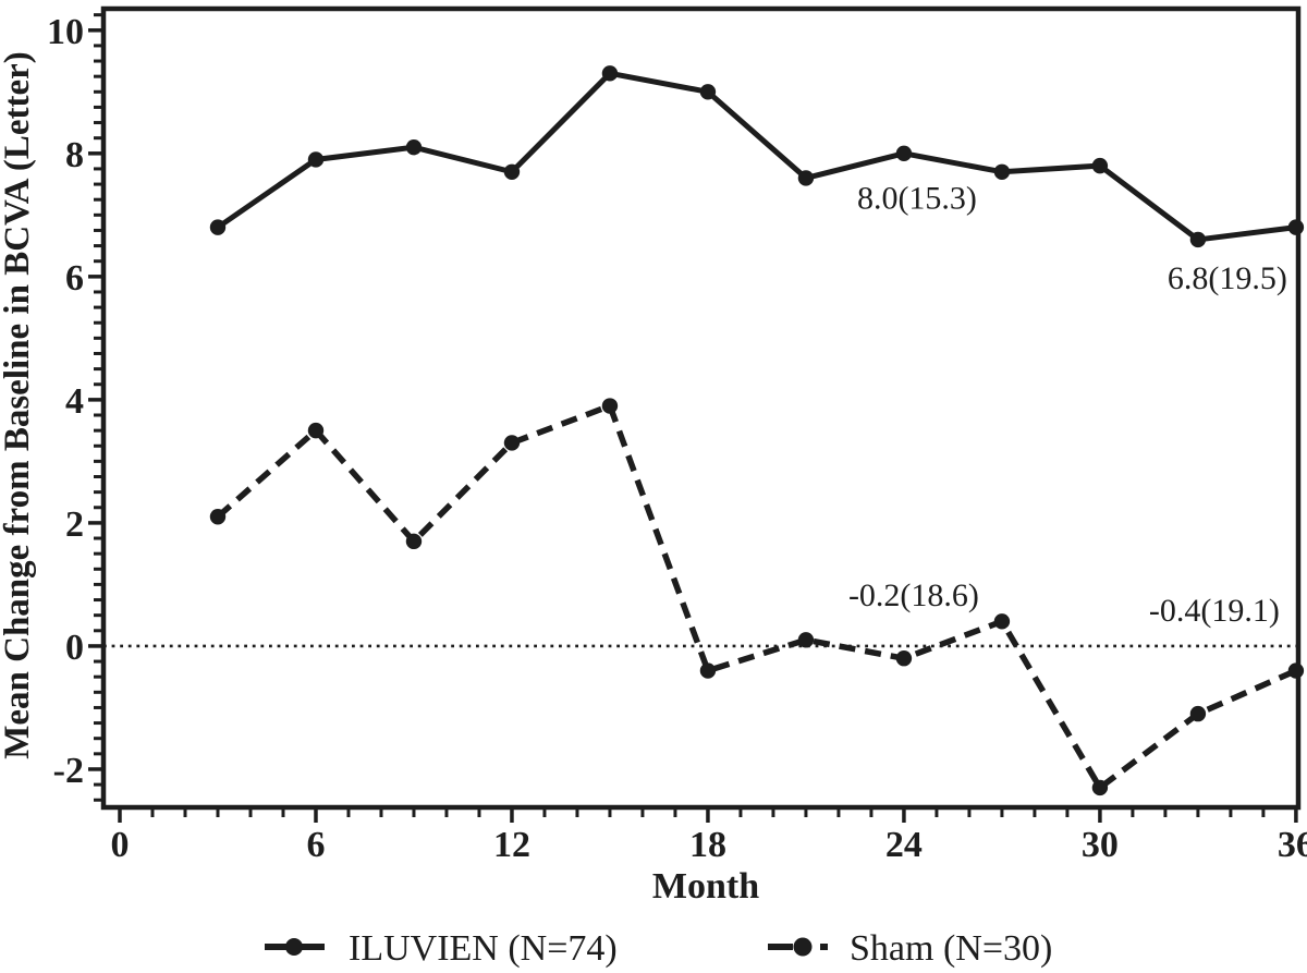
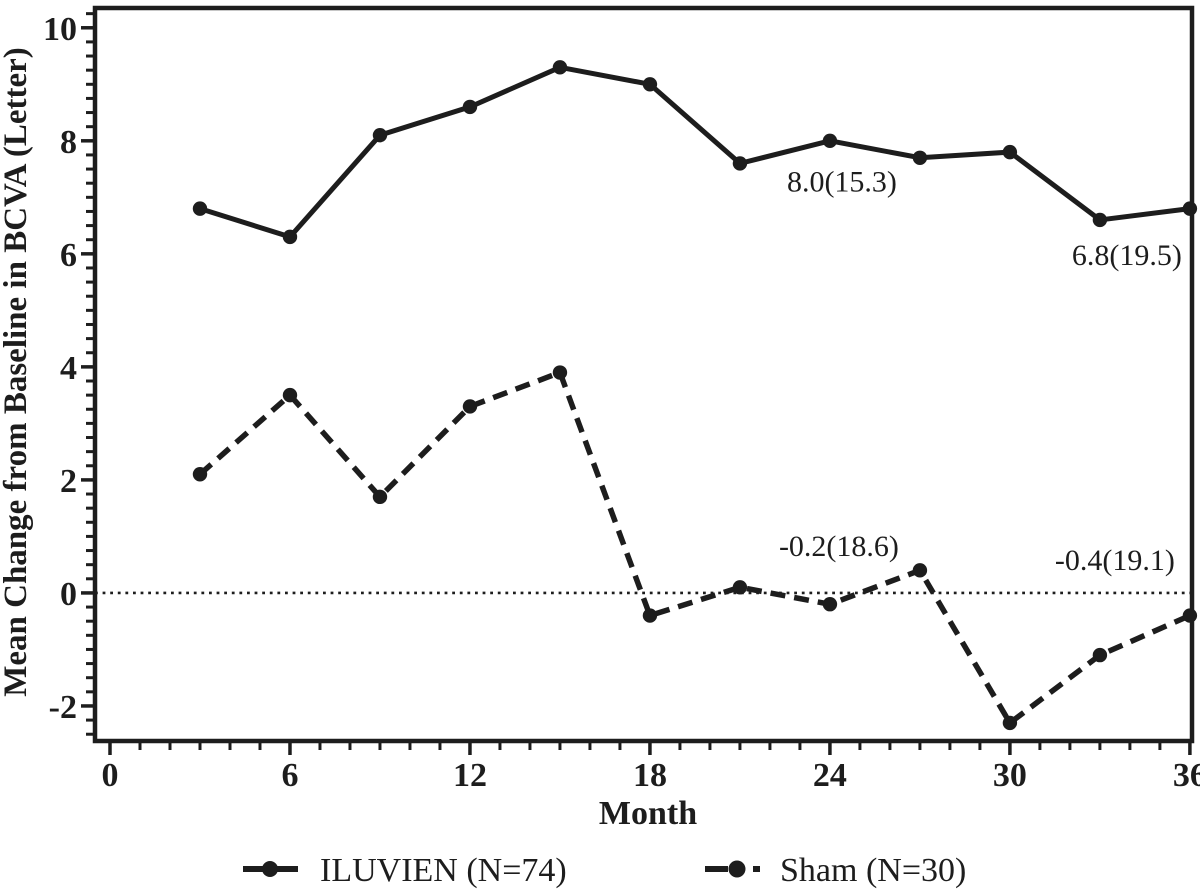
ILUVIEN (N=74)/6: 7.9 -> 6.3
ILUVIEN (N=74)/12: 7.7 -> 8.6
